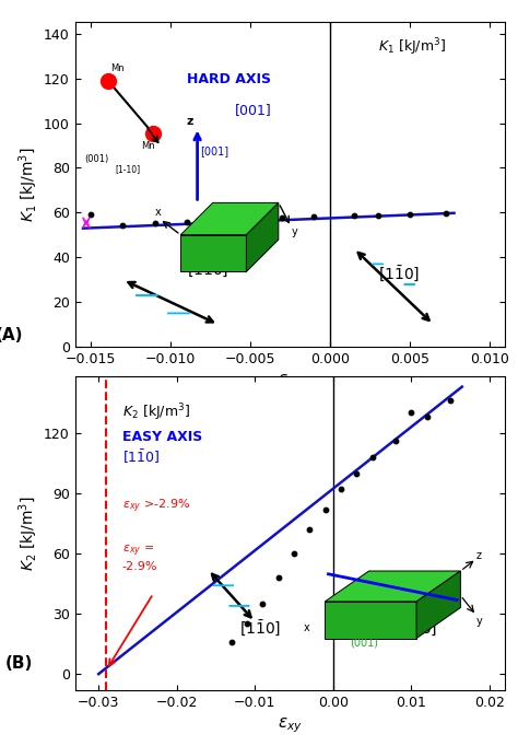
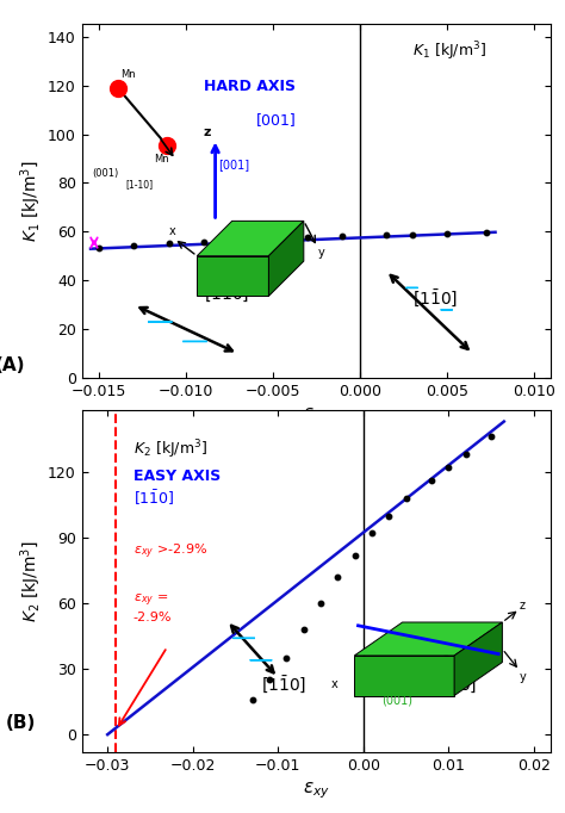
−0.015: 59.0 -> 53.5
0.01: 130 -> 122
